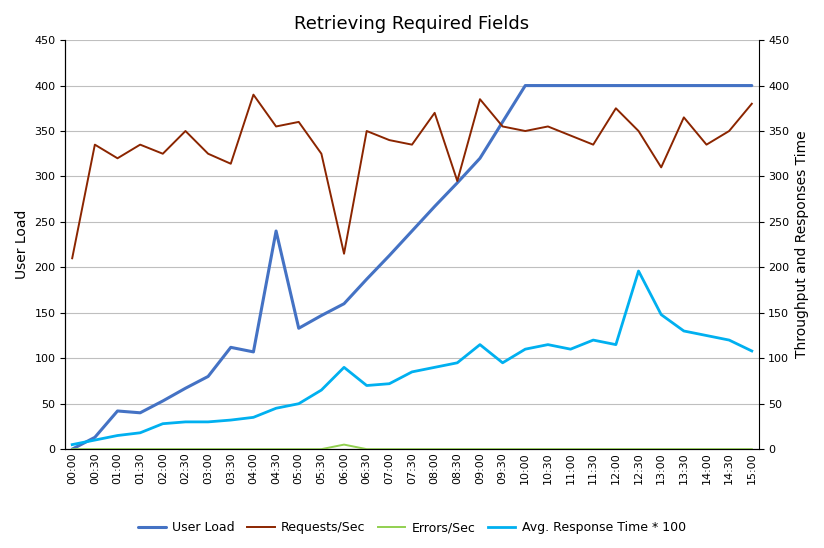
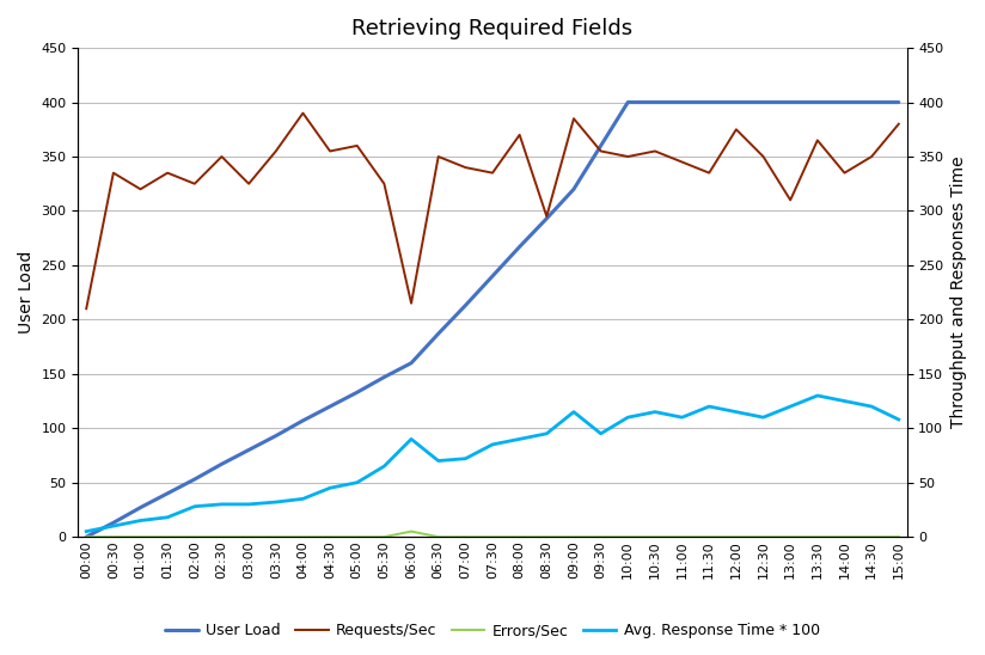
User Load/01:00: 42 -> 27
User Load/03:30: 112 -> 93
Requests/Sec/03:30: 314 -> 355
User Load/04:30: 240 -> 120
Avg. Response Time * 100/12:30: 196 -> 110
Avg. Response Time * 100/13:00: 148 -> 120
